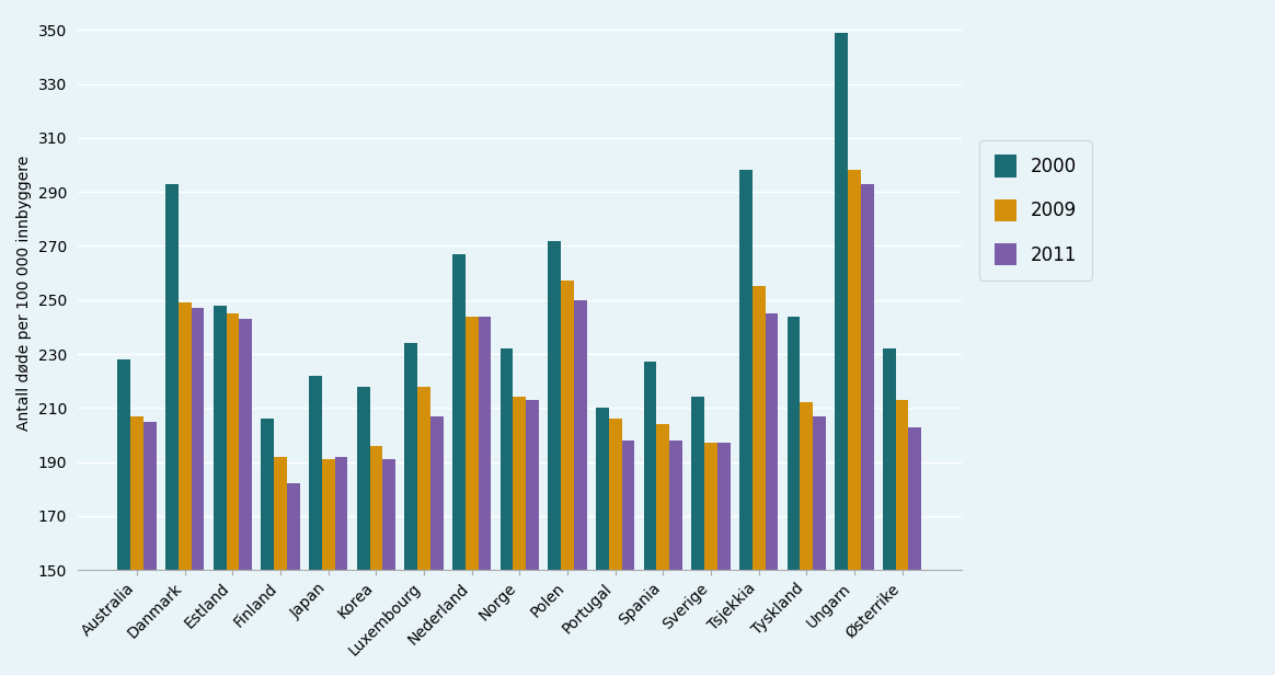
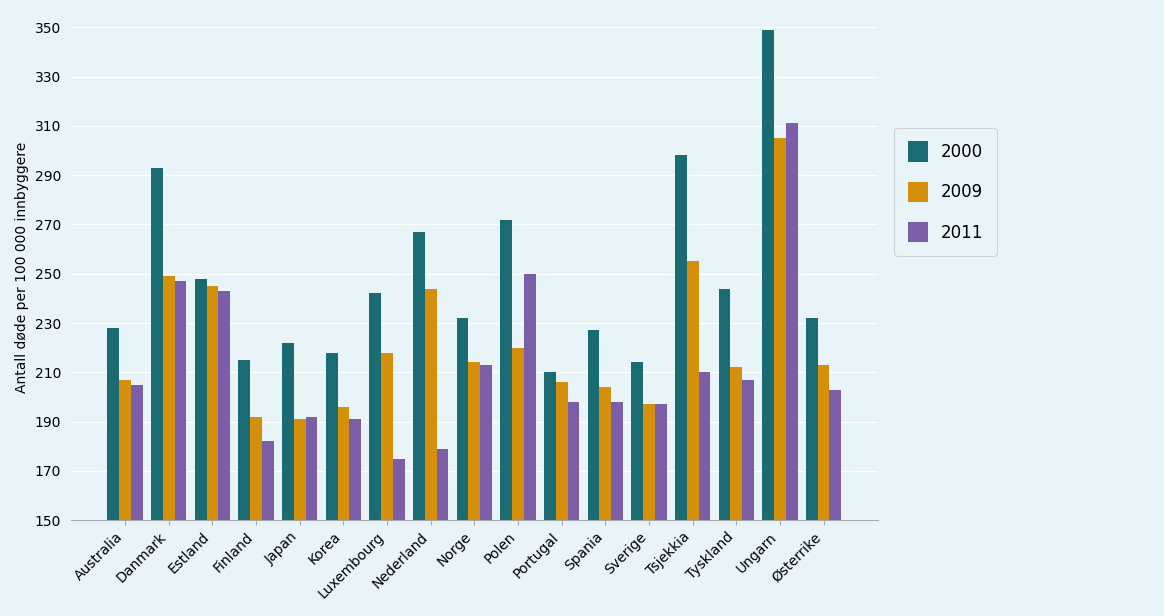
2000/Finland: 206 -> 215
2000/Luxembourg: 234 -> 242
2011/Luxembourg: 207 -> 175
2011/Nederland: 244 -> 179
2009/Polen: 257 -> 220
2011/Tsjekkia: 245 -> 210
2009/Ungarn: 298 -> 305
2011/Ungarn: 293 -> 311
